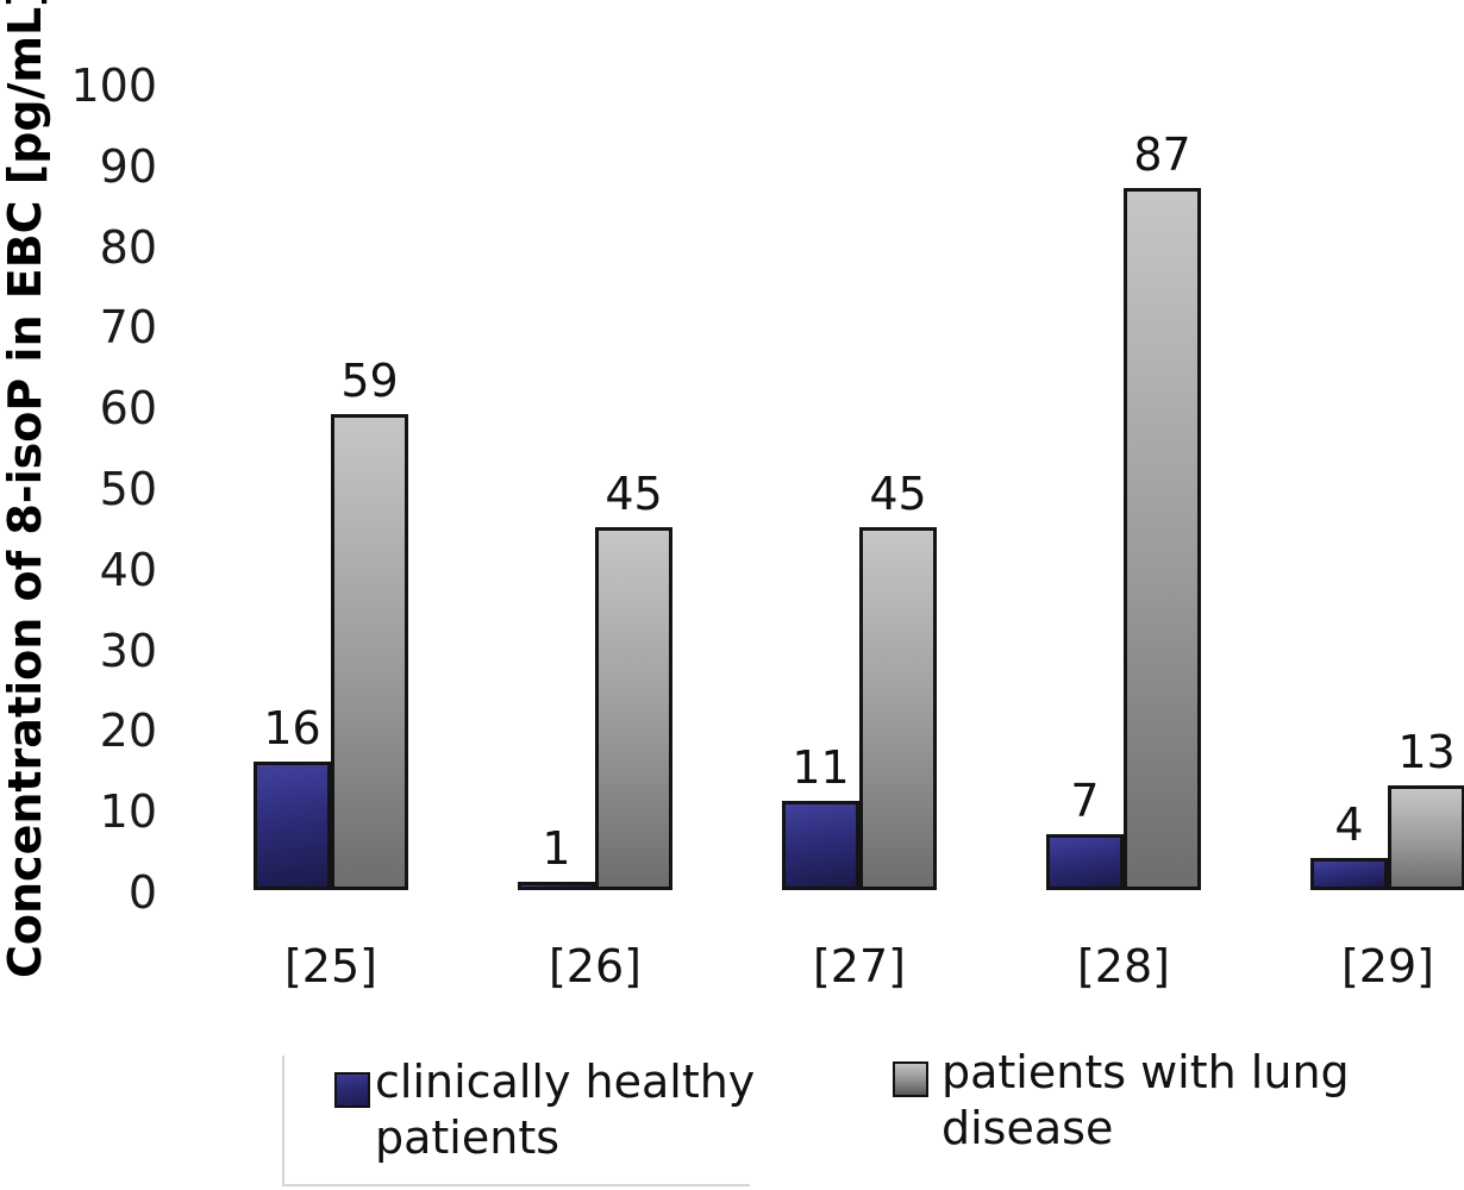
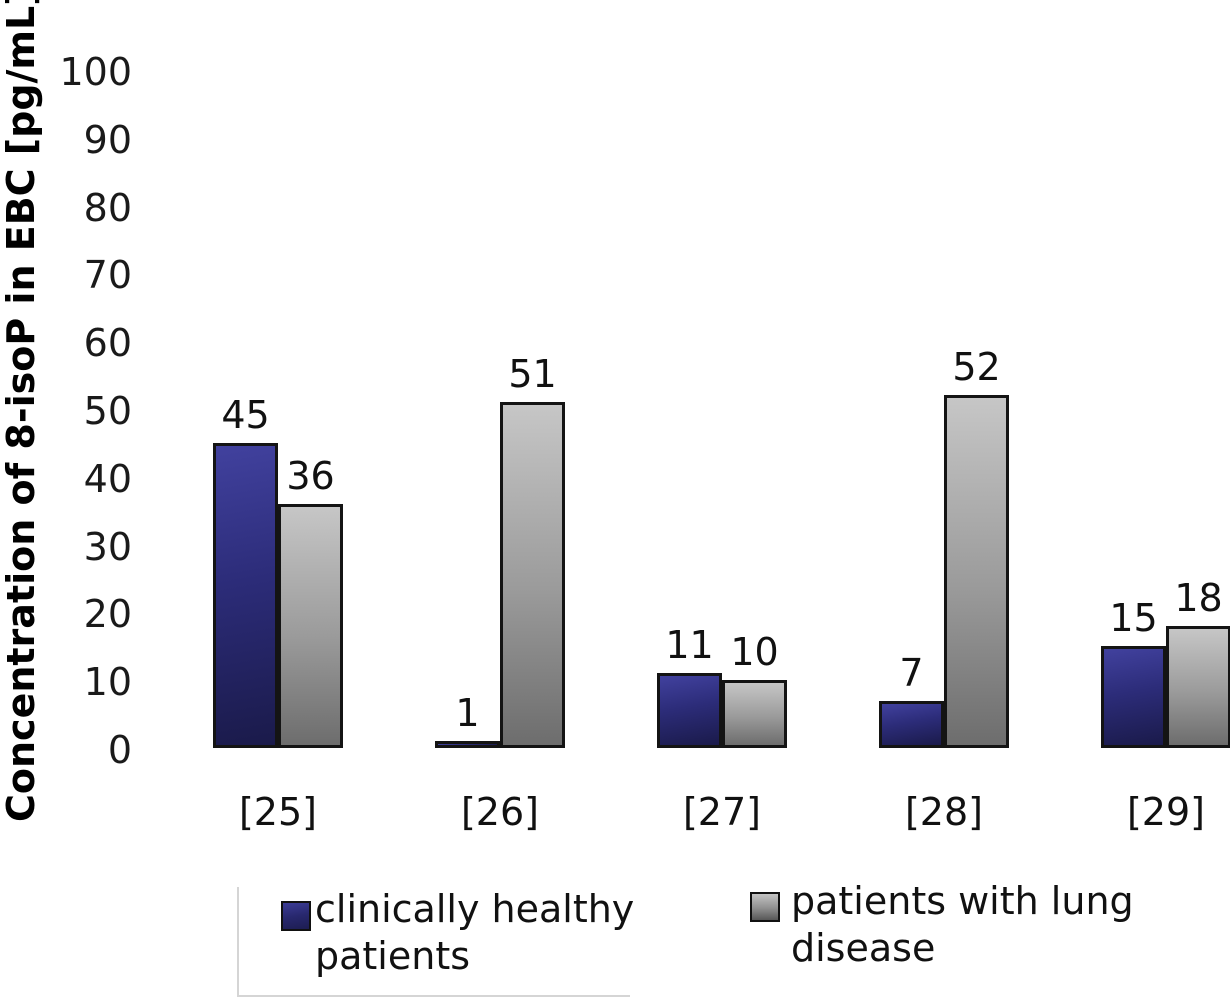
clinically healthy patients/[25]: 16 -> 45
patients with lung disease/[25]: 59 -> 36
patients with lung disease/[26]: 45 -> 51
patients with lung disease/[27]: 45 -> 10
patients with lung disease/[28]: 87 -> 52
clinically healthy patients/[29]: 4 -> 15
patients with lung disease/[29]: 13 -> 18
